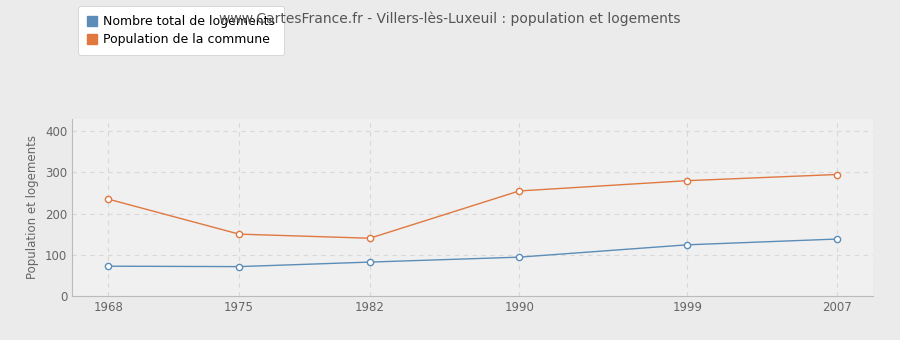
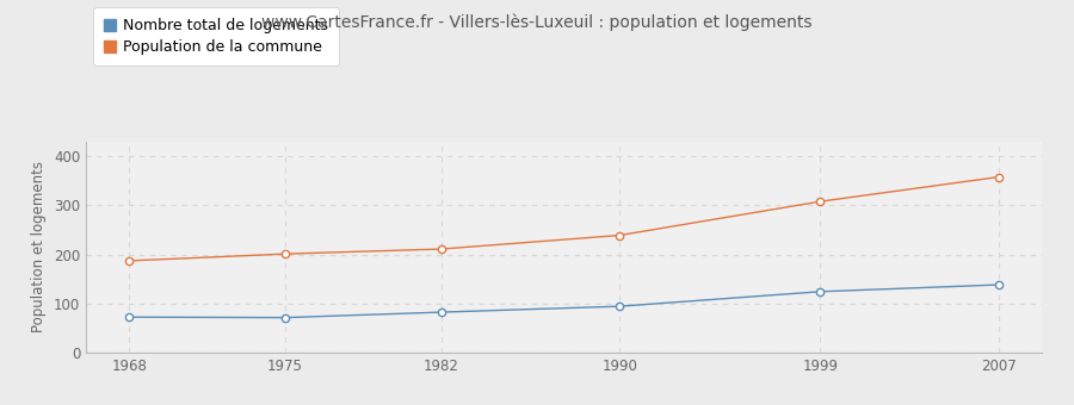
Population de la commune/1968: 235 -> 187
Population de la commune/1975: 150 -> 201
Population de la commune/1982: 140 -> 211
Population de la commune/1990: 255 -> 239
Population de la commune/1999: 280 -> 308
Population de la commune/2007: 295 -> 358
